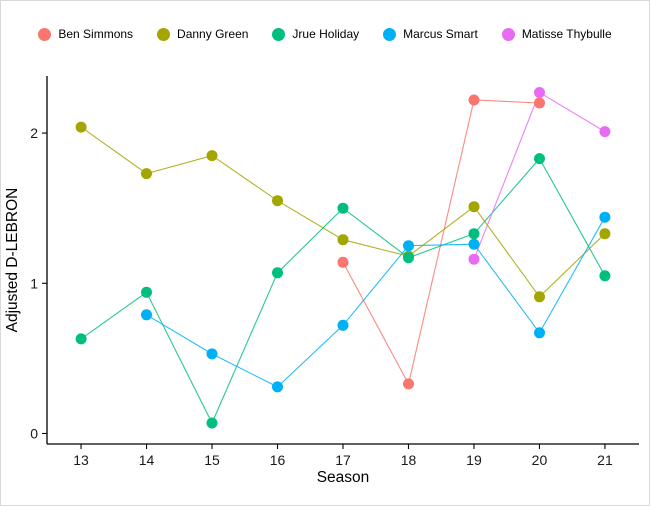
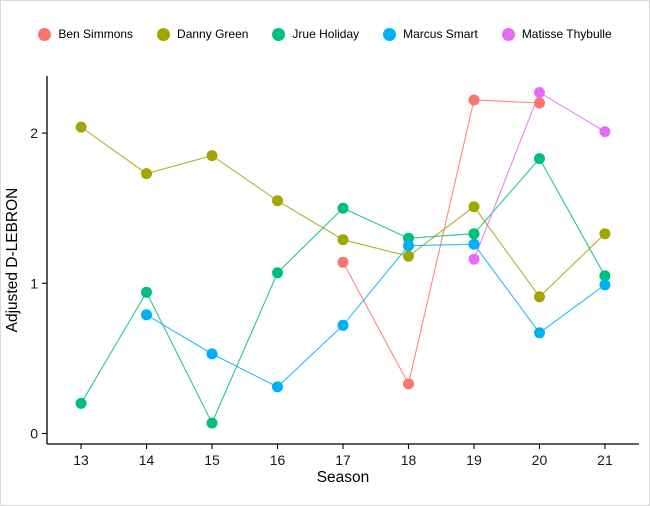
Jrue Holiday/13: 0.63 -> 0.20
Jrue Holiday/18: 1.17 -> 1.30
Marcus Smart/21: 1.44 -> 0.99
